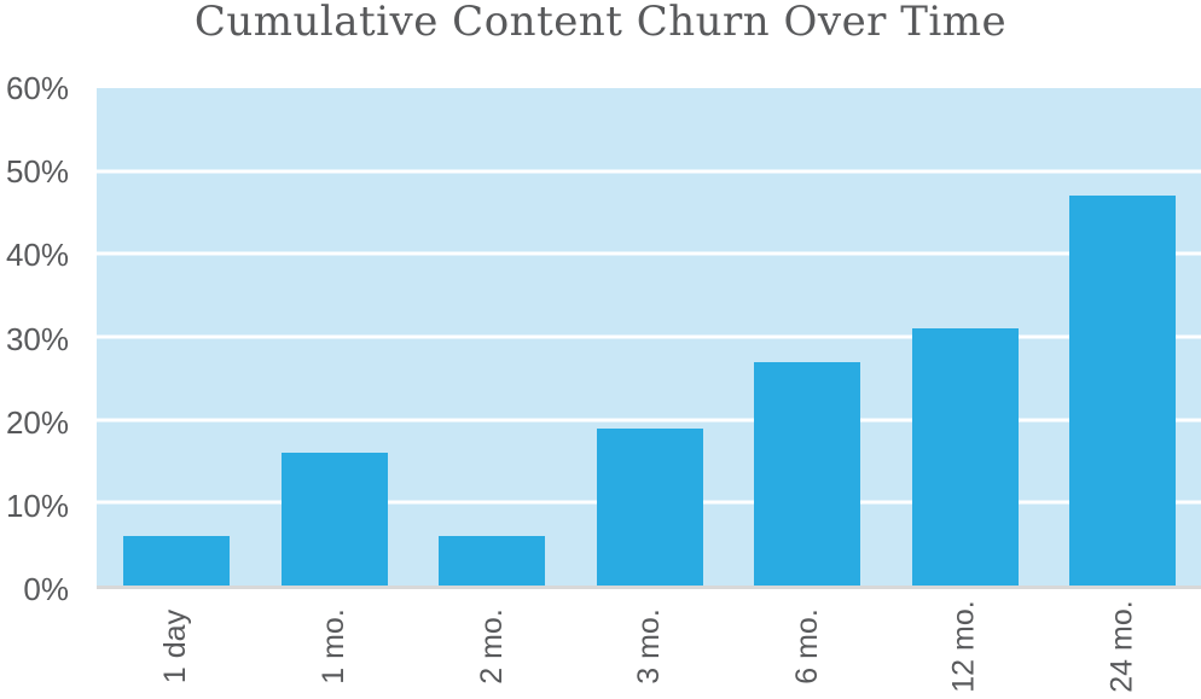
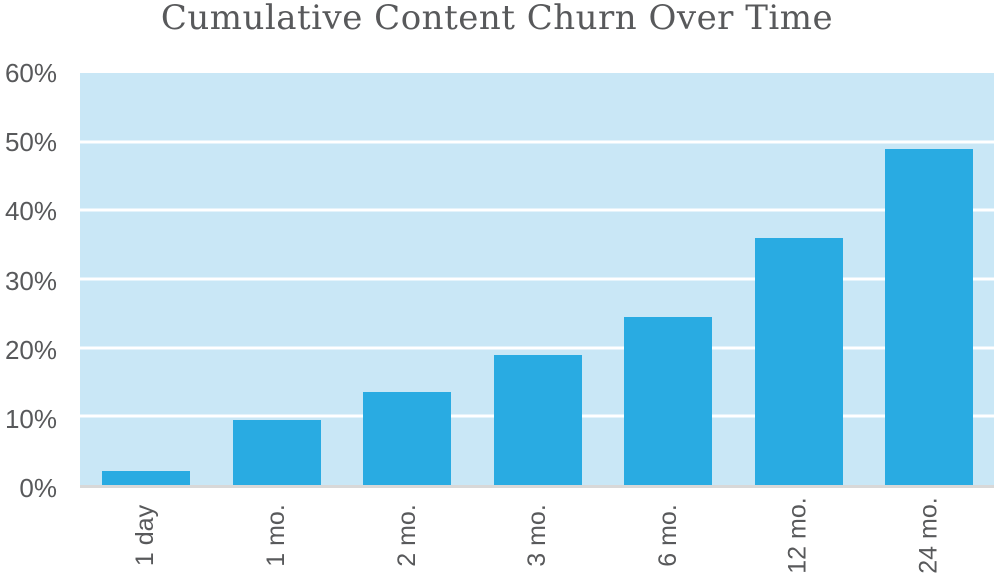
1 day: 6% -> 2%
1 mo.: 16% -> 10%
2 mo.: 6% -> 14%
6 mo.: 27% -> 24%
12 mo.: 31% -> 36%
24 mo.: 47% -> 49%
